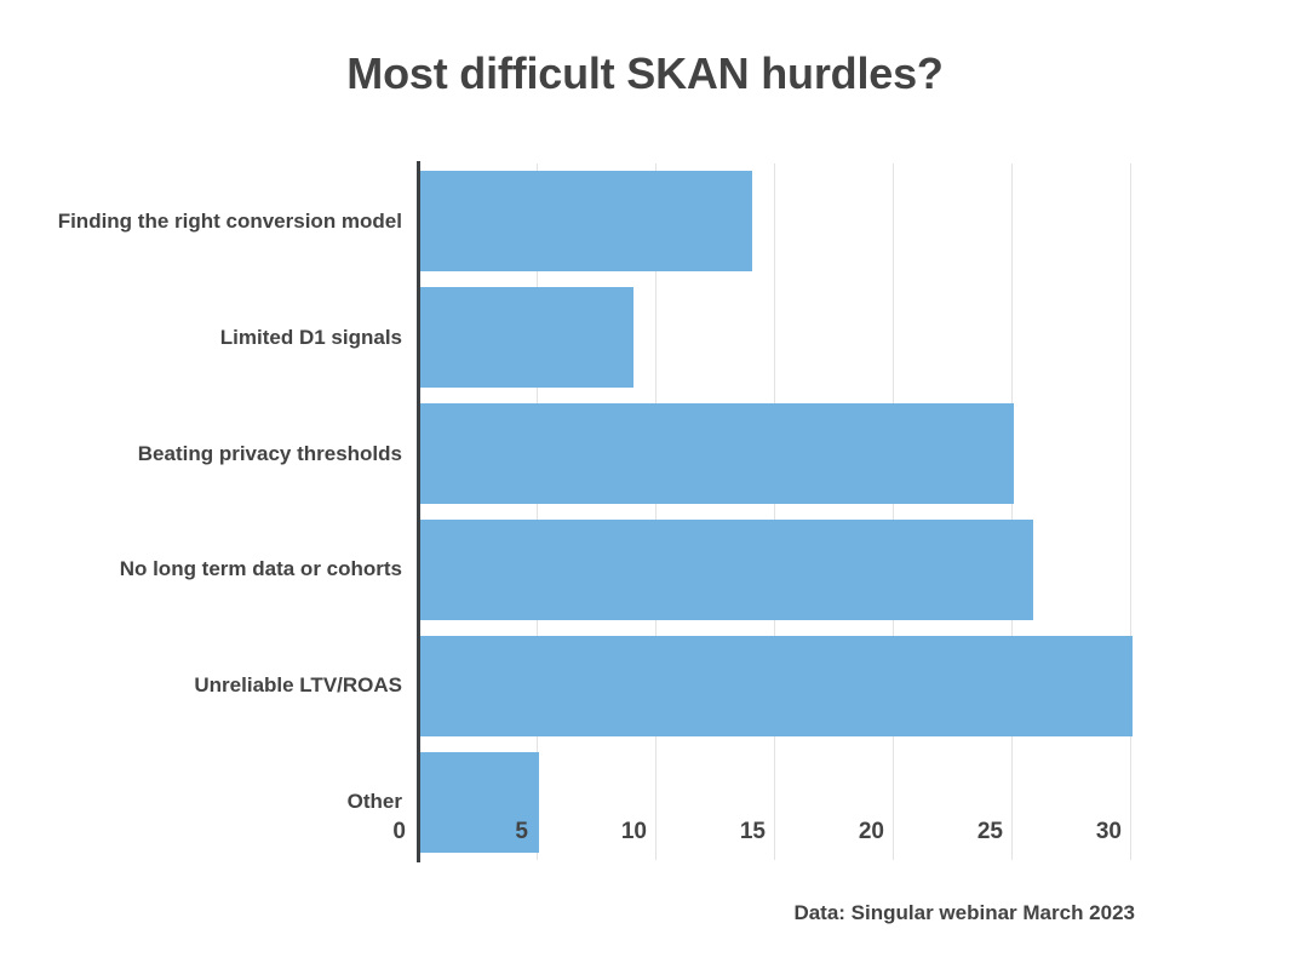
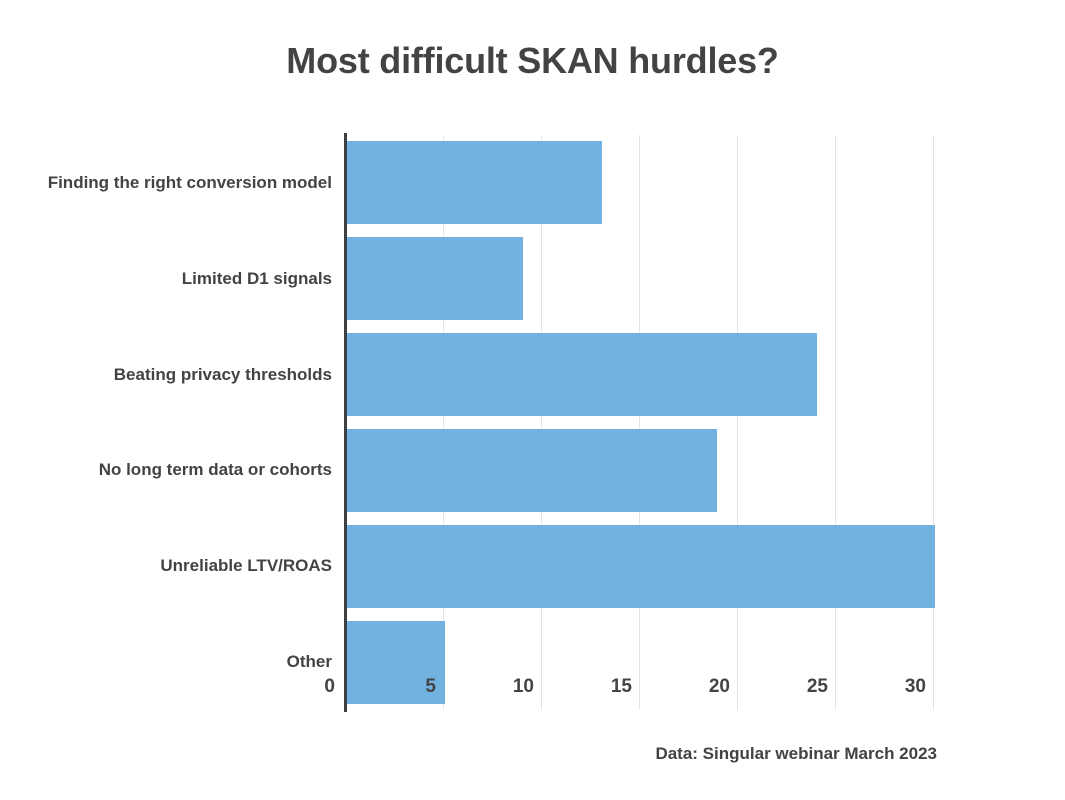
Finding the right conversion model: 14.1 -> 13.1
Beating privacy thresholds: 25.1 -> 24.1
No long term data or cohorts: 25.9 -> 19.0
